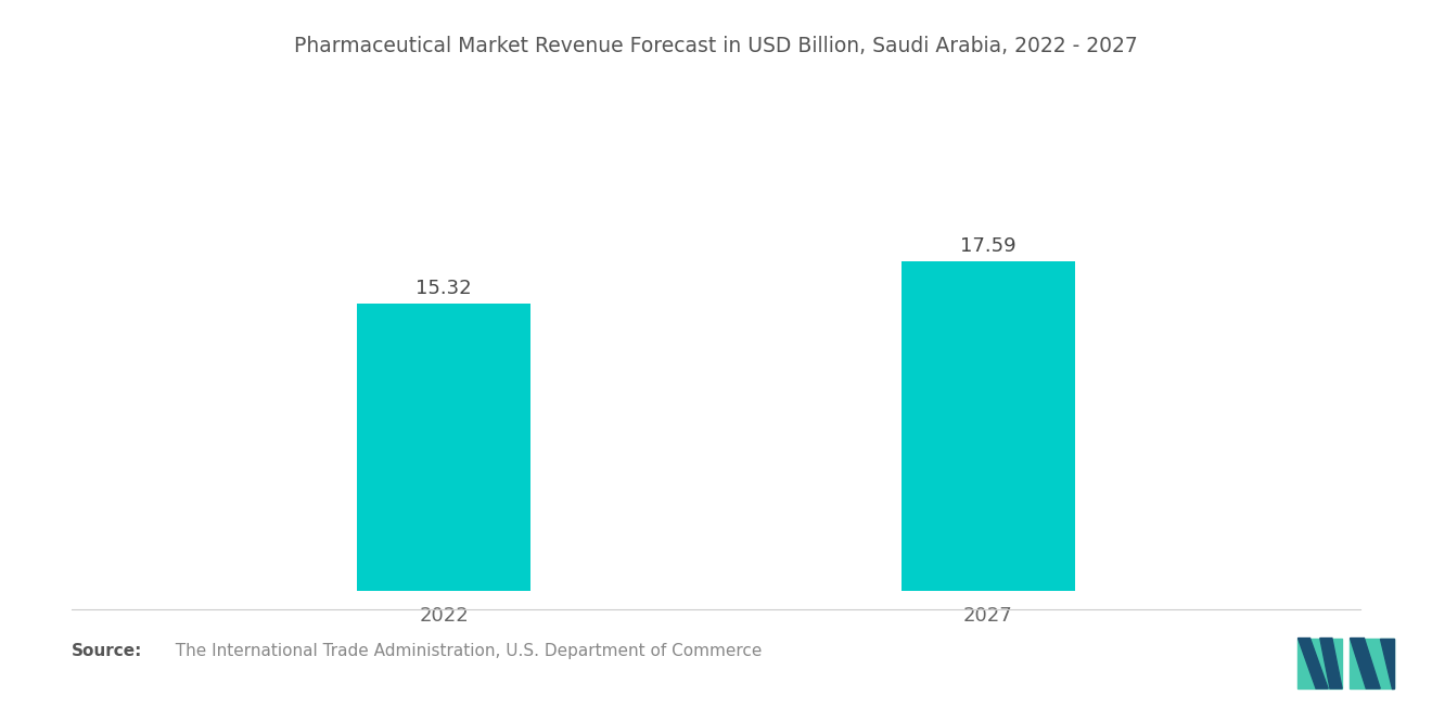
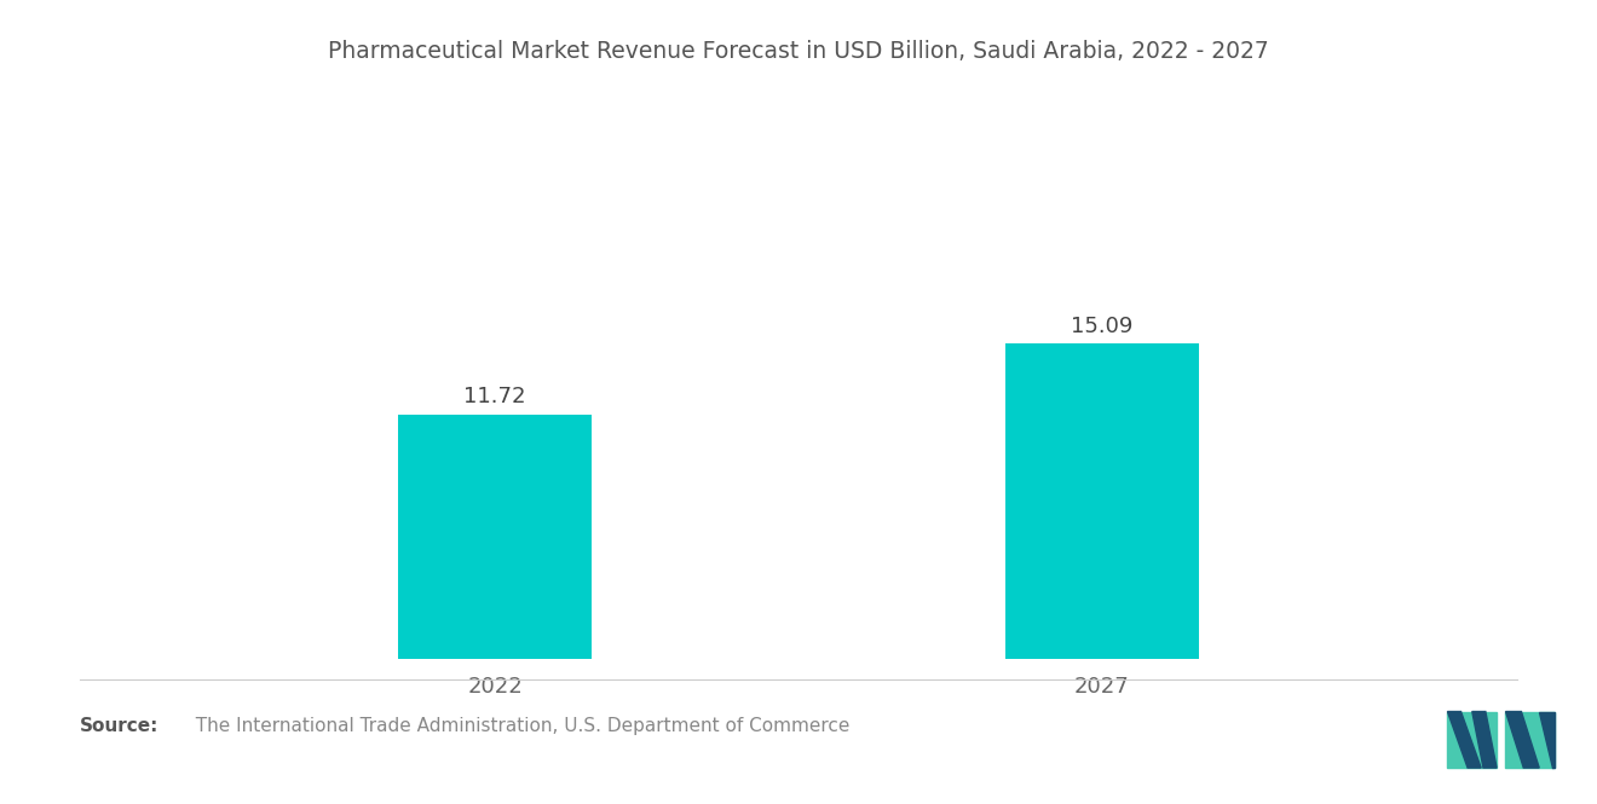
2022: 15.32 -> 11.72
2027: 17.59 -> 15.09
